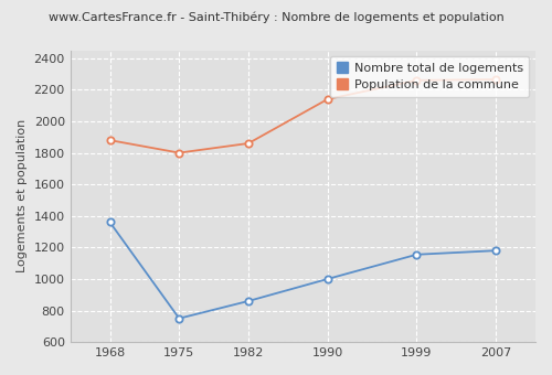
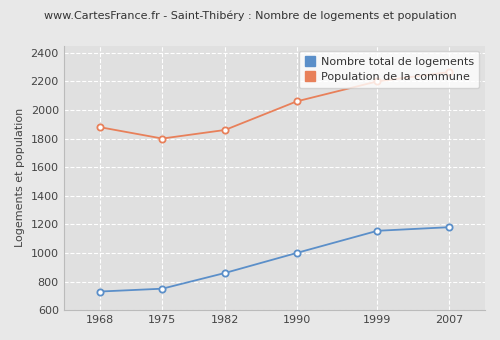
Nombre total de logements/1968: 1360 -> 730
Population de la commune/1990: 2140 -> 2060
Population de la commune/1999: 2260 -> 2200
